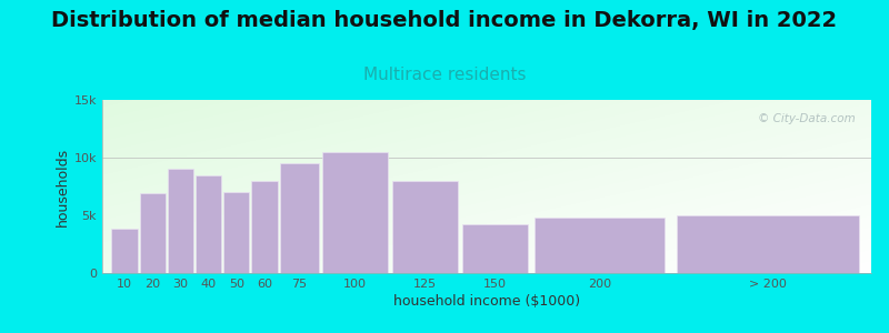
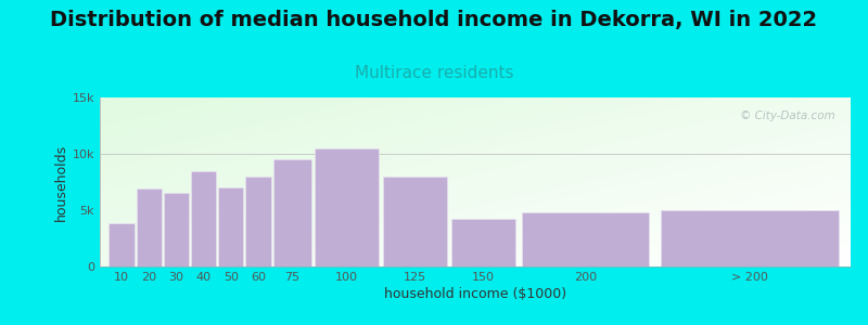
30: 9.0k -> 6.5k
